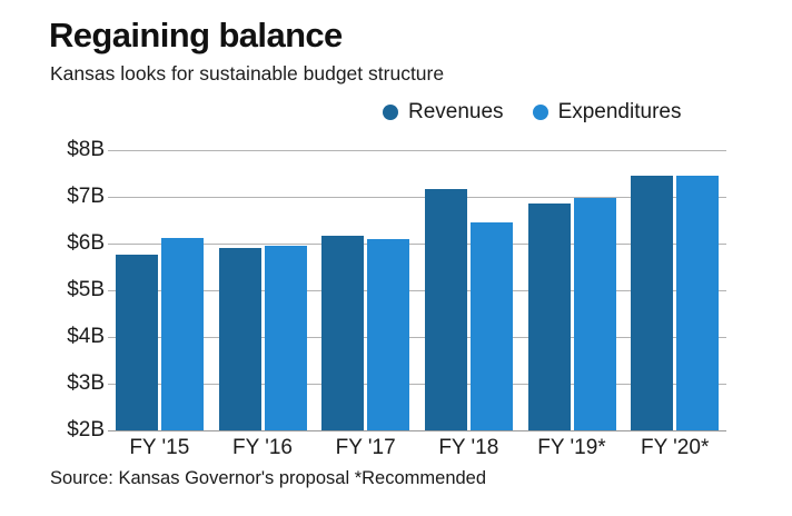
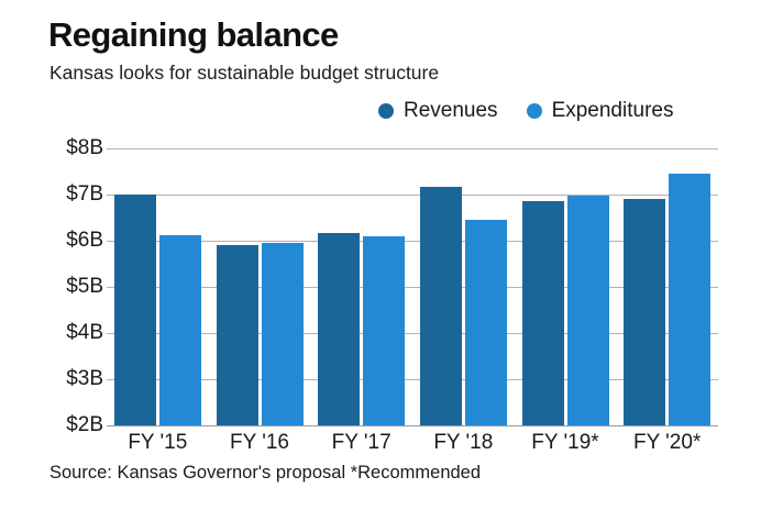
Revenues/FY '15: $5.8B -> $7.0B
Revenues/FY '20*: $7.5B -> $6.9B
